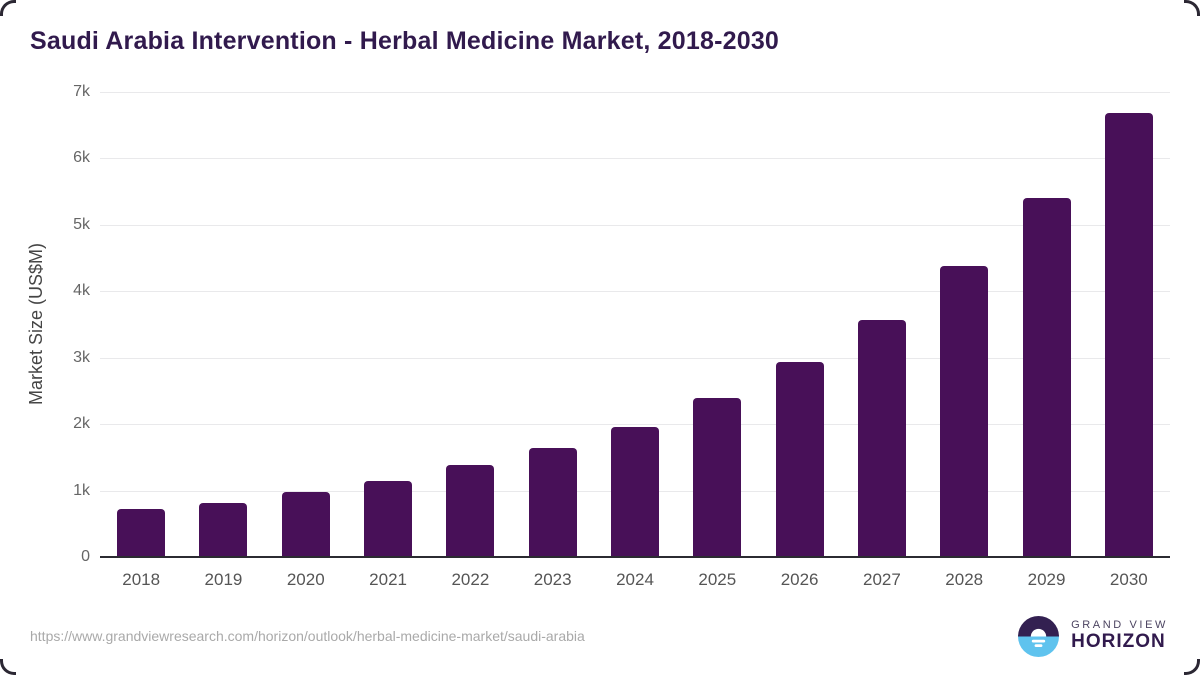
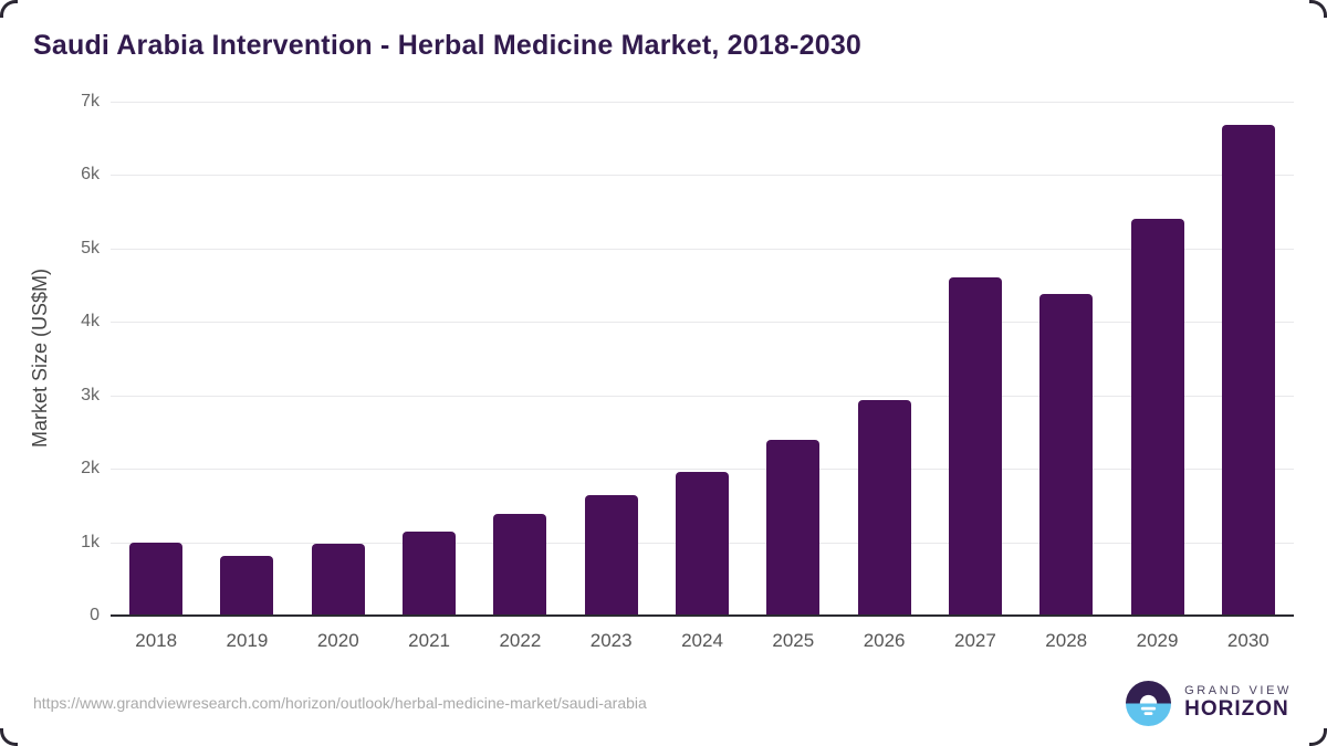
2018: 0.7k -> 1.0k
2027: 3.6k -> 4.6k
